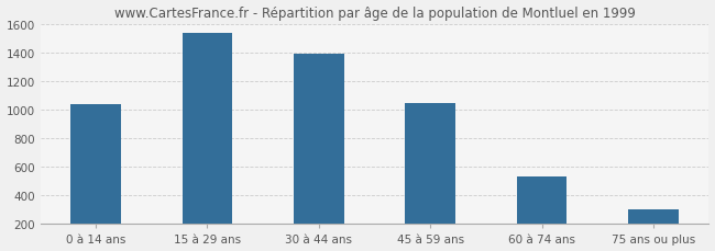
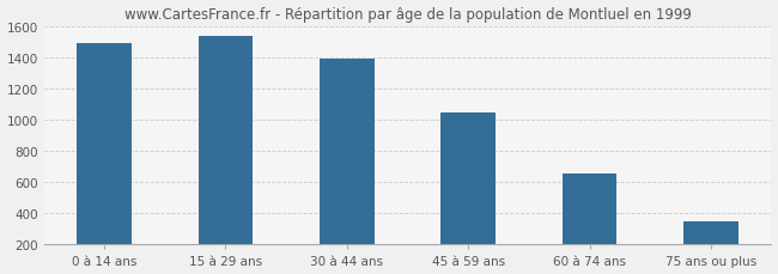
0 à 14 ans: 1040 -> 1490
60 à 74 ans: 530 -> 660
75 ans ou plus: 300 -> 350
